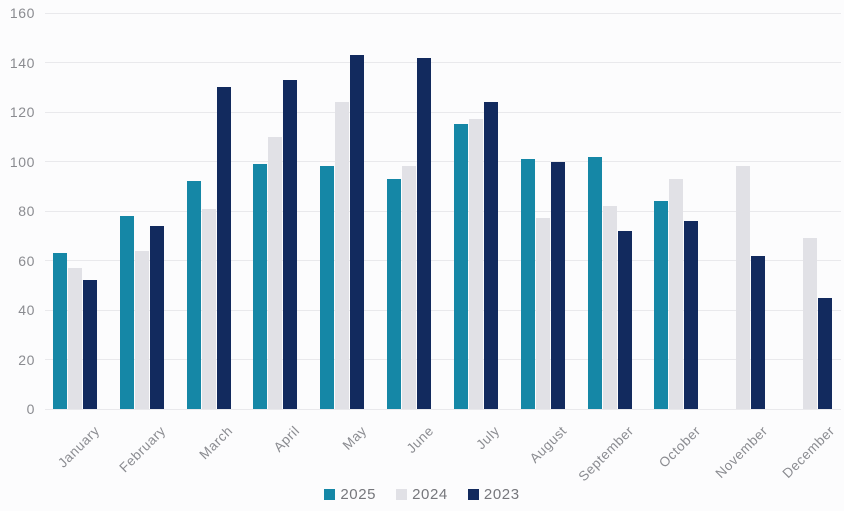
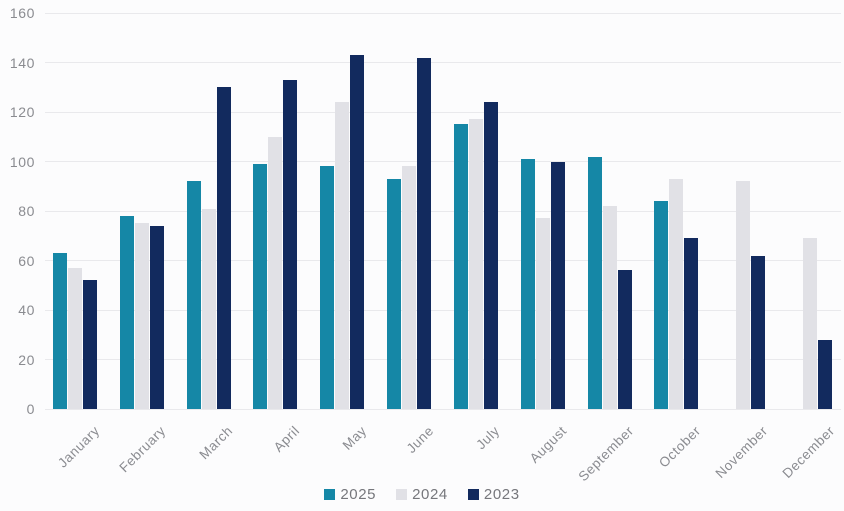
2024/February: 64 -> 75
2023/September: 72 -> 56
2023/October: 76 -> 69
2024/November: 98 -> 92
2023/December: 45 -> 28
